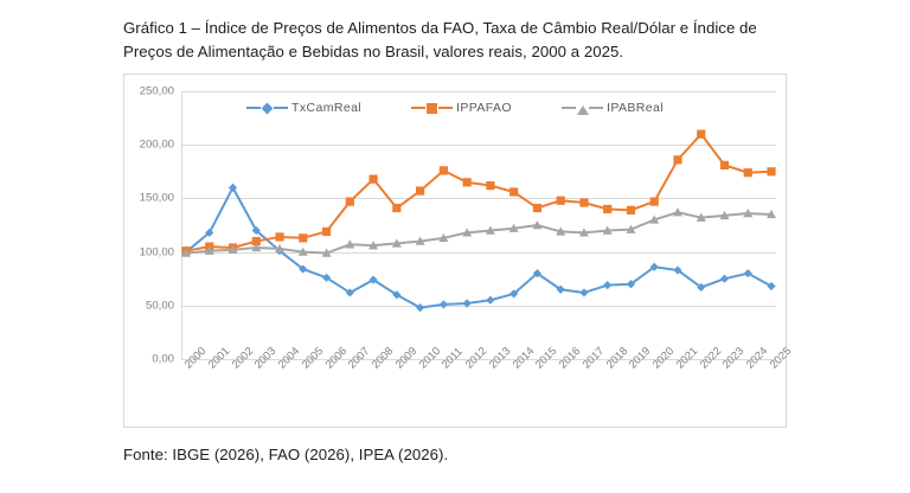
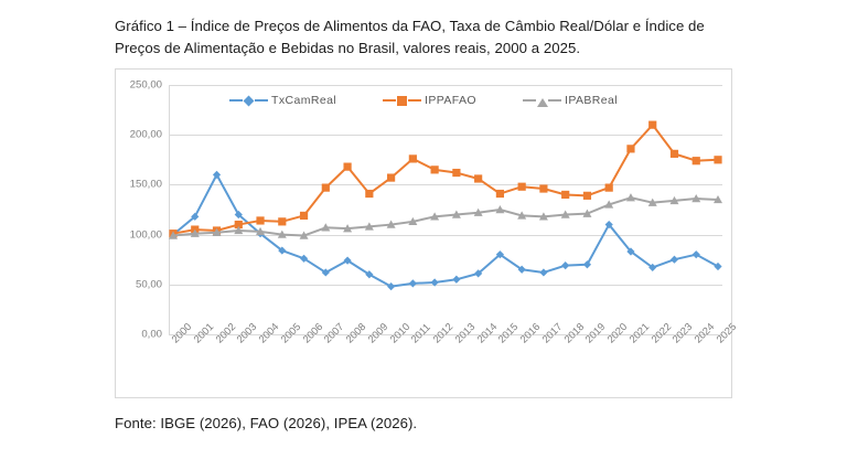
TxCamReal/2020: 90 -> 110
